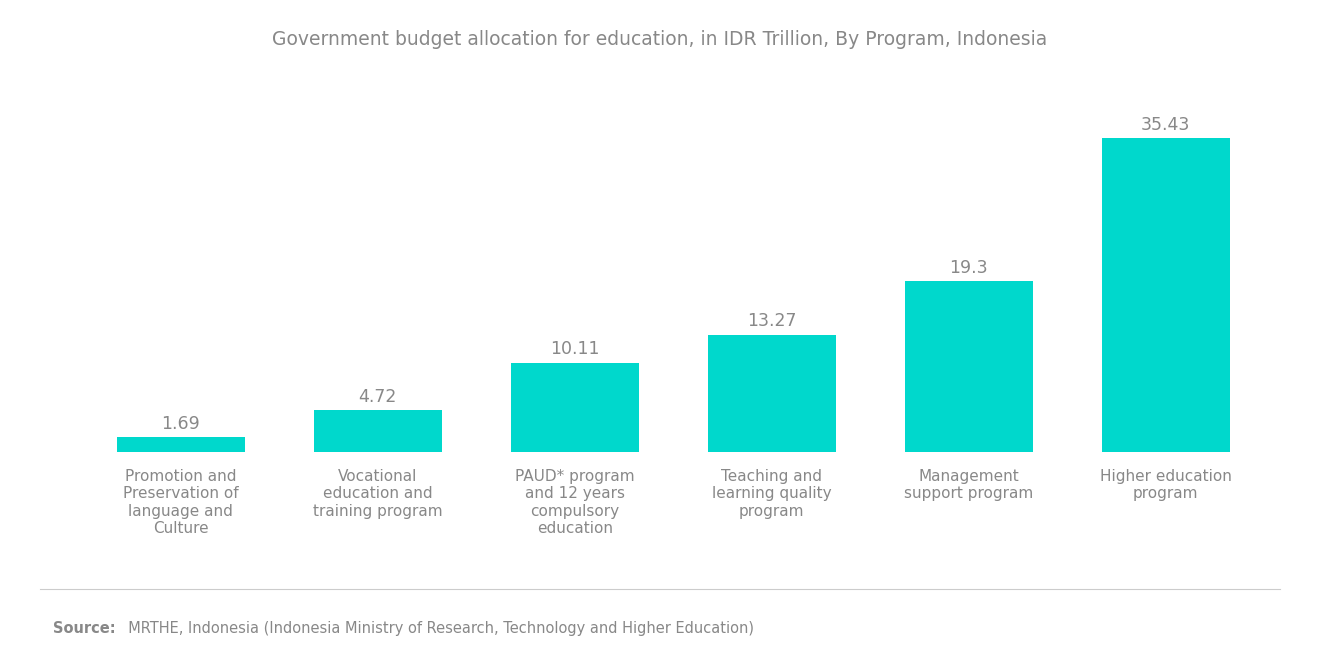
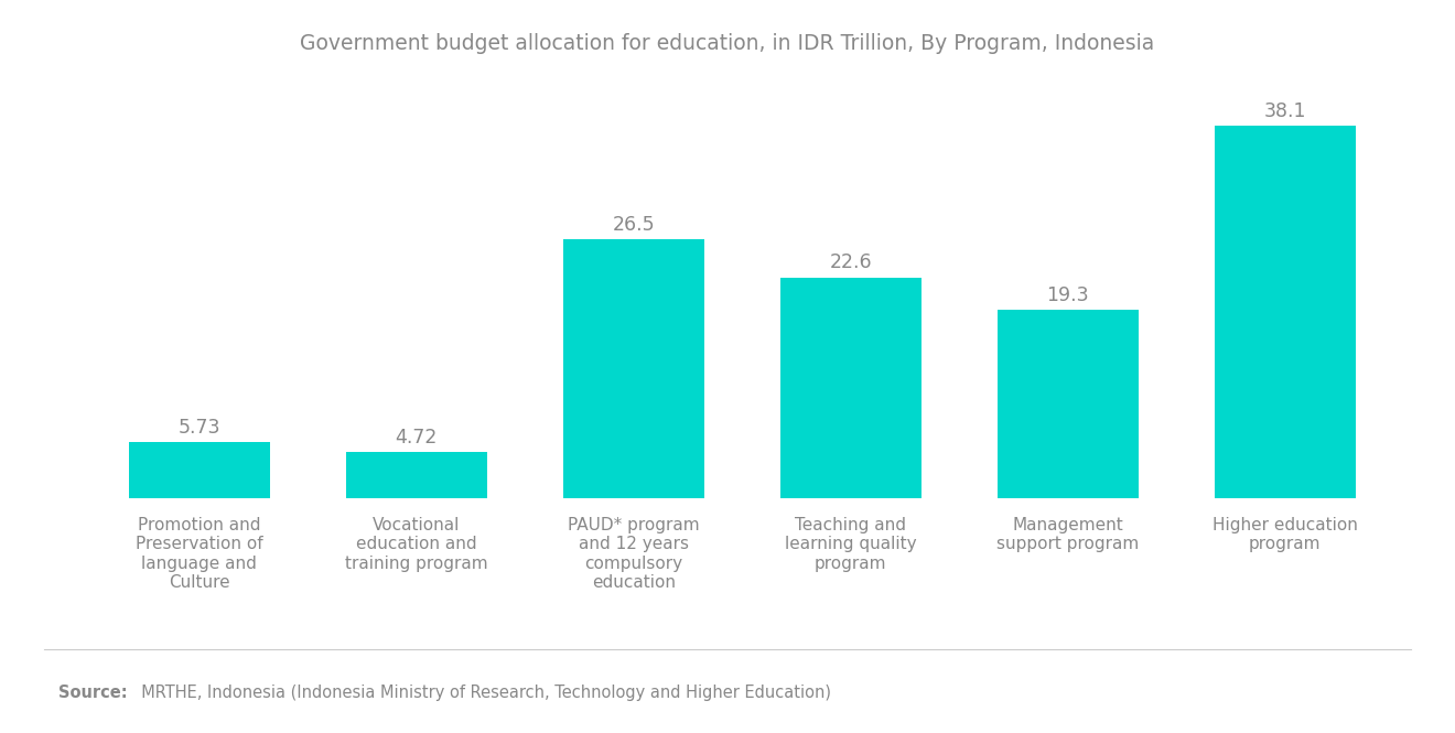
Promotion and Preservation of language and Culture: 1.69 -> 5.73
PAUD* program and 12 years compulsory education: 10.11 -> 26.5
Teaching and learning quality program: 13.27 -> 22.6
Higher education program: 35.43 -> 38.1
